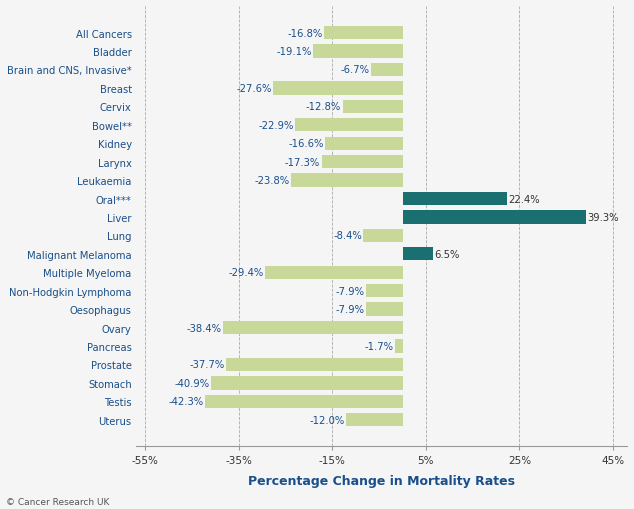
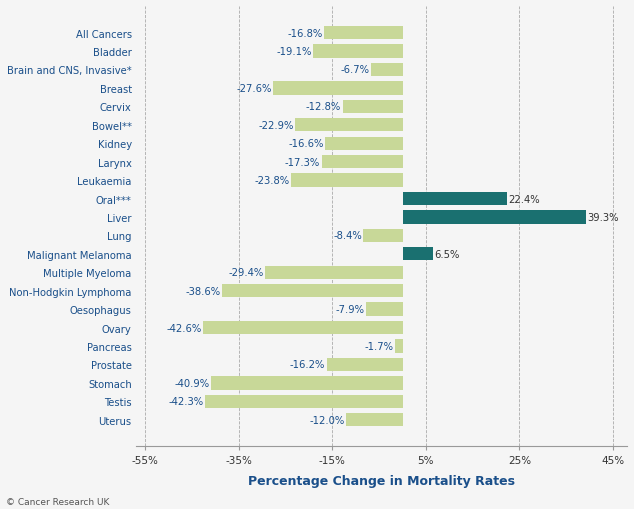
Non-Hodgkin Lymphoma: -7.9% -> -38.6%
Ovary: -38.4% -> -42.6%
Prostate: -37.7% -> -16.2%
